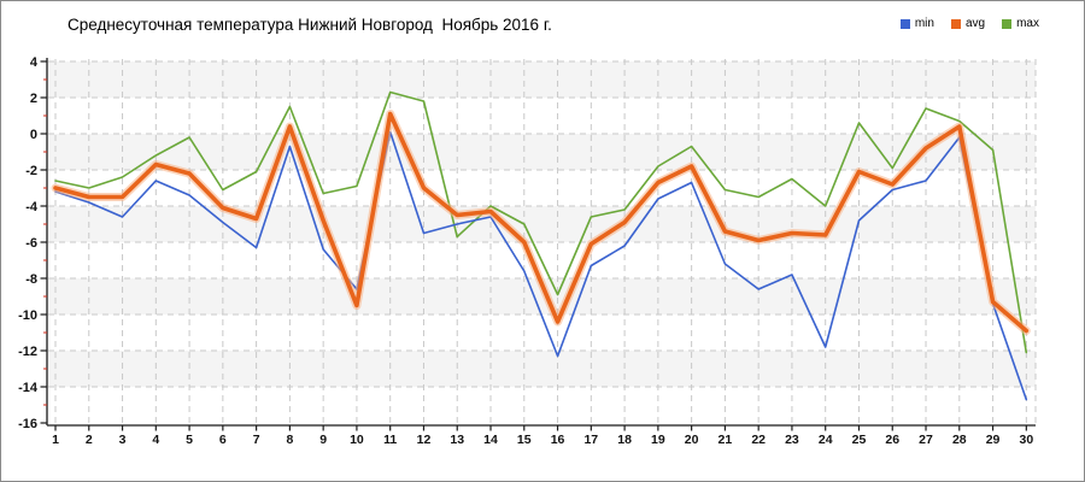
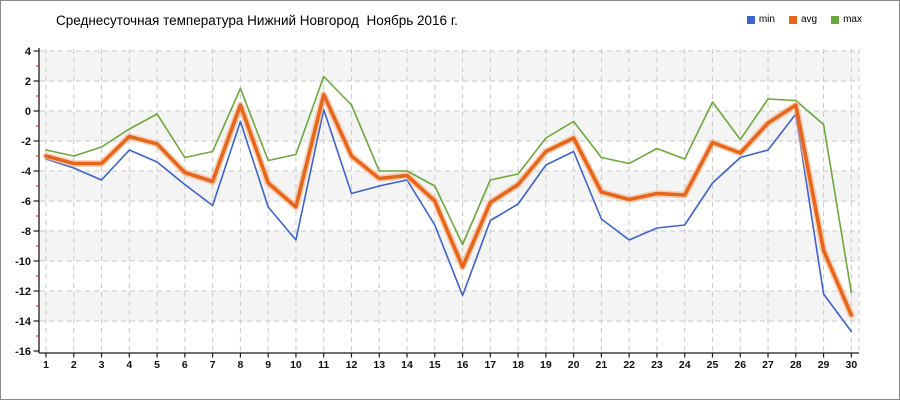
max/7: -2.1 -> -2.7
avg/10: -9.5 -> -6.4
max/12: 1.8 -> 0.4
max/13: -5.7 -> -4.0
min/24: -11.8 -> -7.6
max/24: -4.0 -> -3.2
max/27: 1.4 -> 0.8
min/29: -9.4 -> -12.2
avg/30: -10.9 -> -13.6
